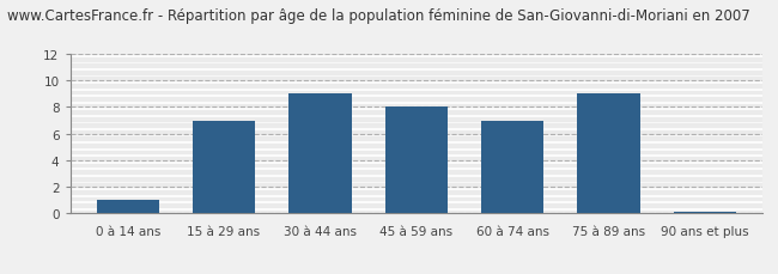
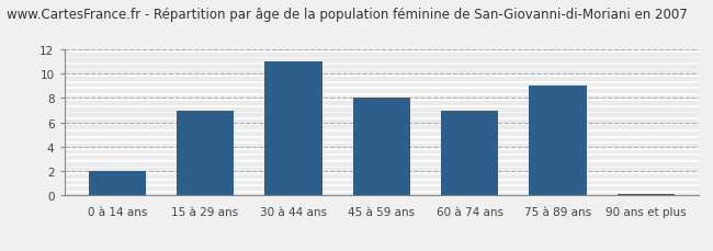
0 à 14 ans: 1.0 -> 2.0
30 à 44 ans: 9.0 -> 11.0
